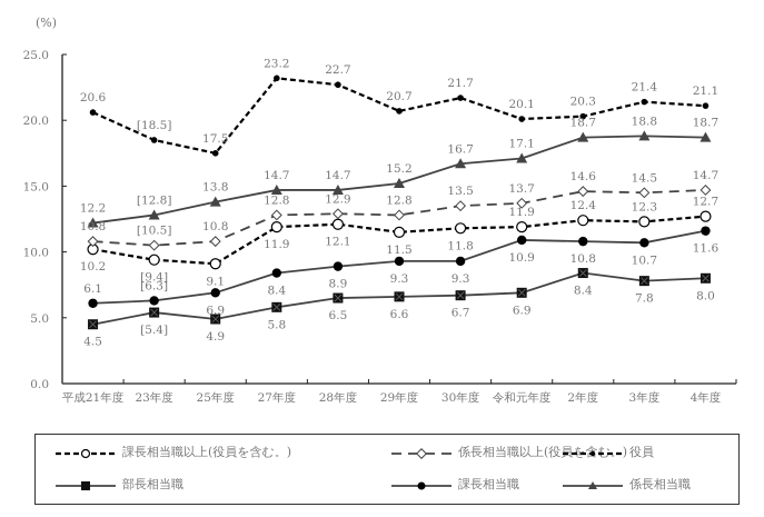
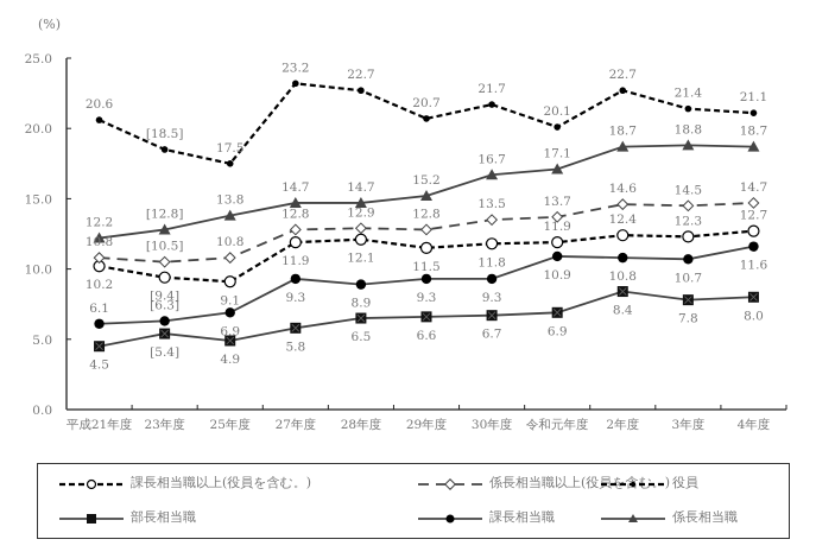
課長相当職/27年度: 8.4 -> 9.3
役員/2年度: 20.3 -> 22.7
